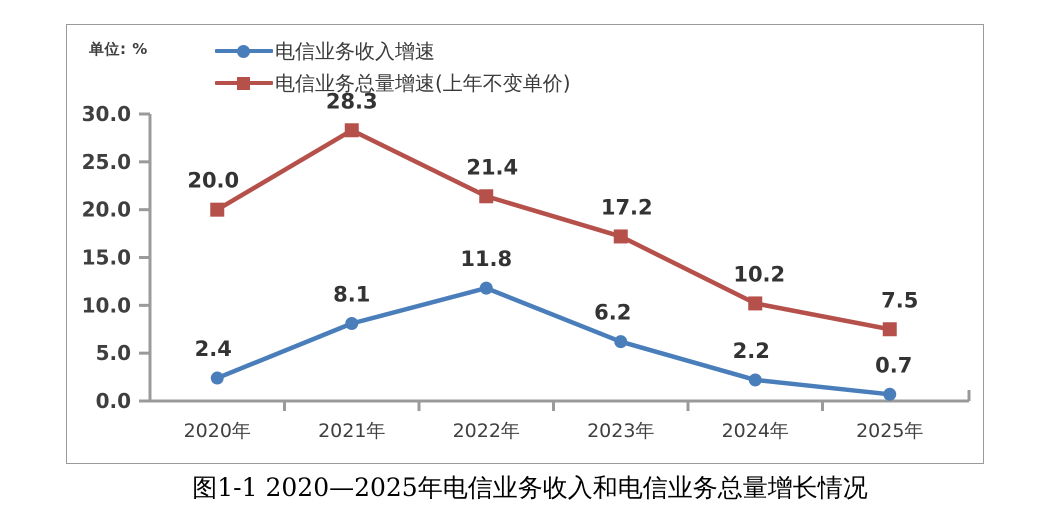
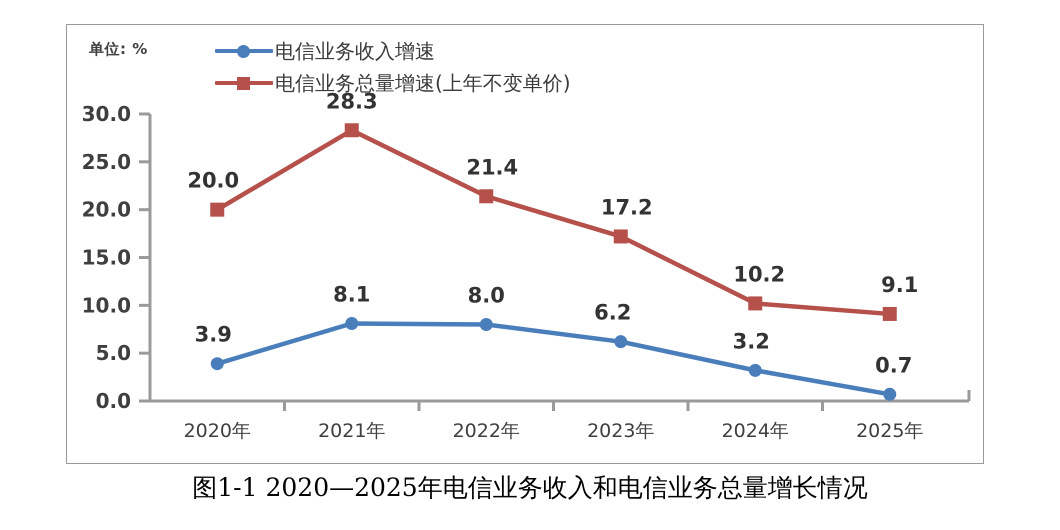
电信业务收入增速/2020年: 2.4 -> 3.9
电信业务收入增速/2022年: 11.8 -> 8.0
电信业务收入增速/2024年: 2.2 -> 3.2
电信业务总量增速(上年不变单价)/2025年: 7.5 -> 9.1
